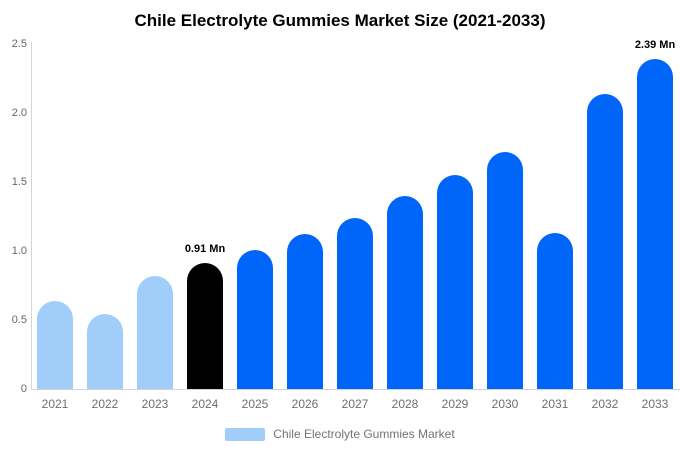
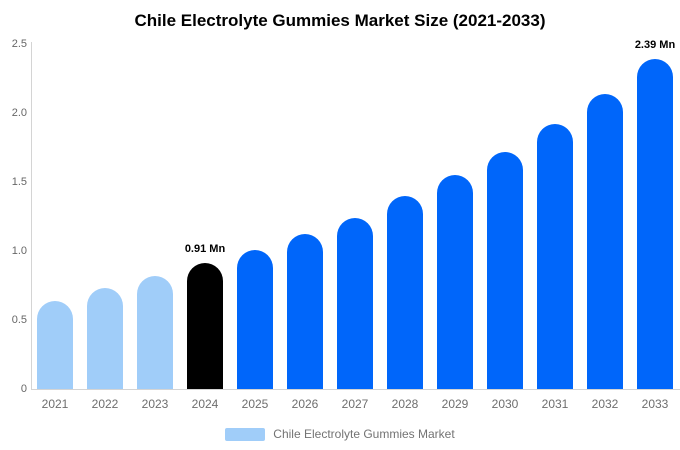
2022: 0.54 -> 0.73
2031: 1.13 -> 1.92
